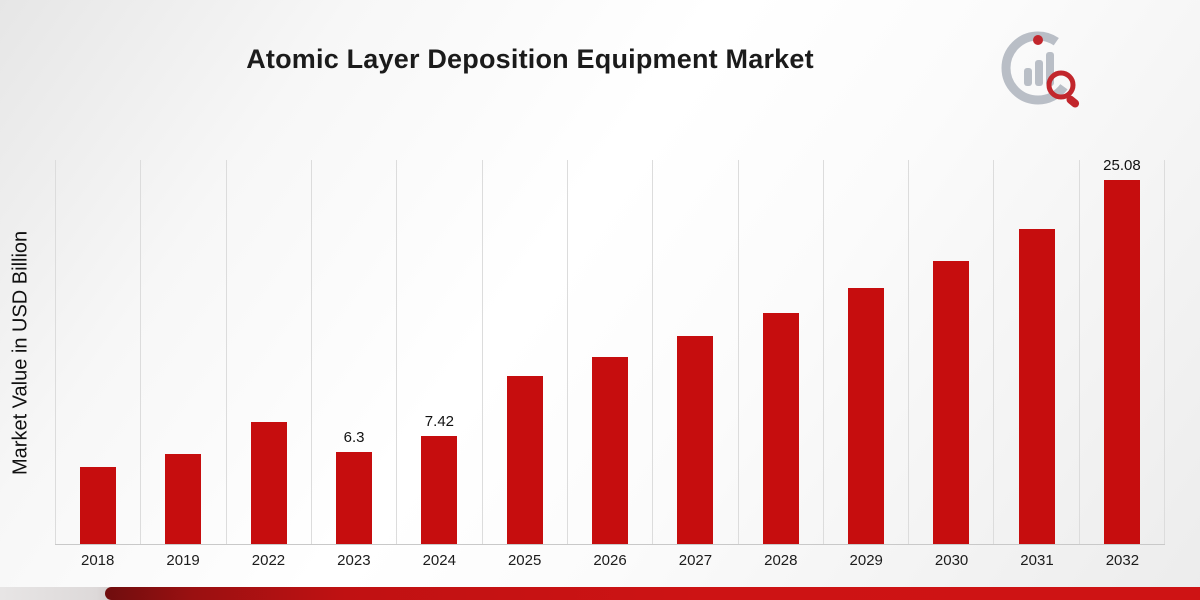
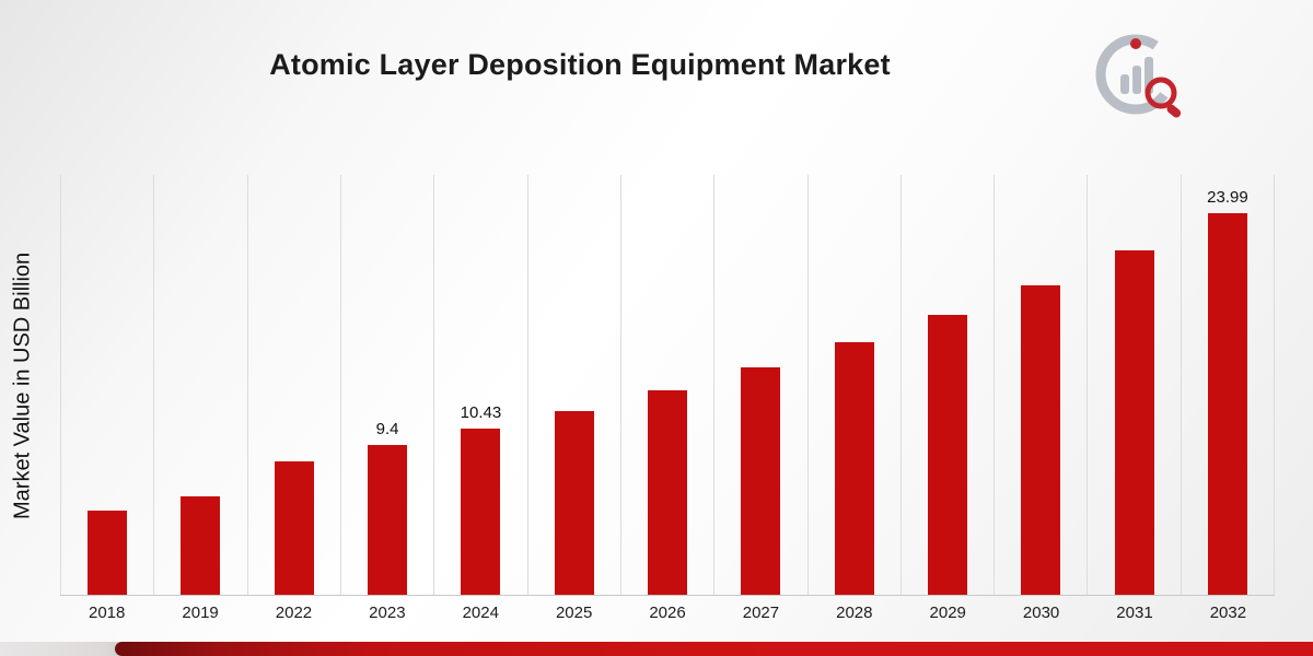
2023: 6.3 -> 9.4
2024: 7.42 -> 10.43
2032: 25.08 -> 23.99
